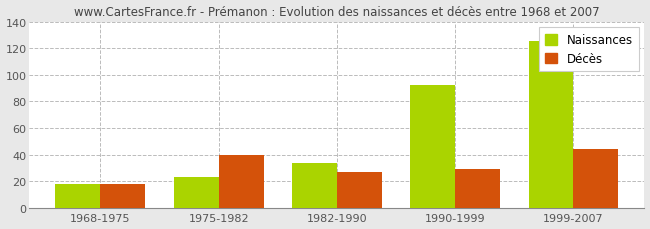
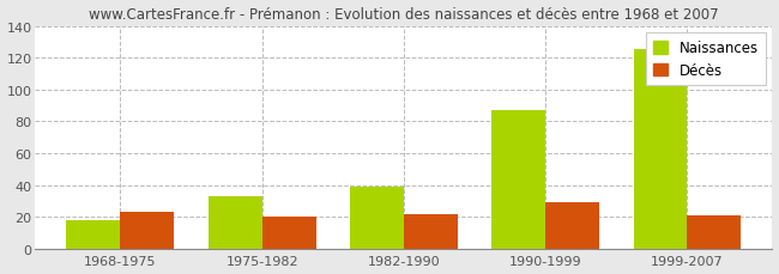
Décès/1968-1975: 18 -> 23
Naissances/1975-1982: 23 -> 33
Décès/1975-1982: 40 -> 20
Naissances/1982-1990: 34 -> 39
Décès/1982-1990: 27 -> 22
Naissances/1990-1999: 92 -> 87
Décès/1999-2007: 44 -> 21
